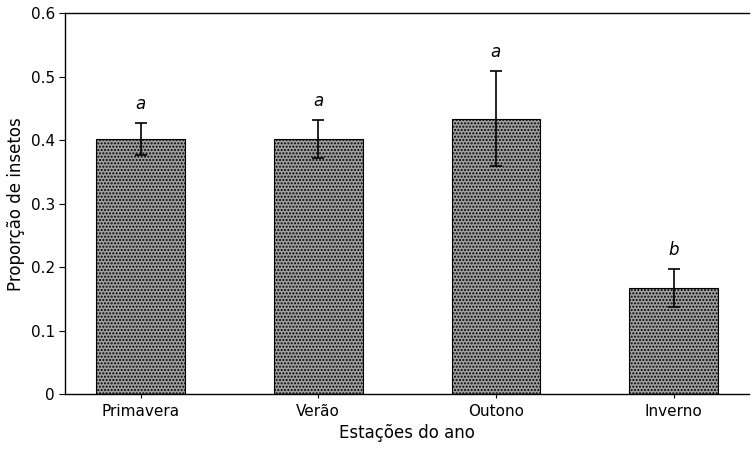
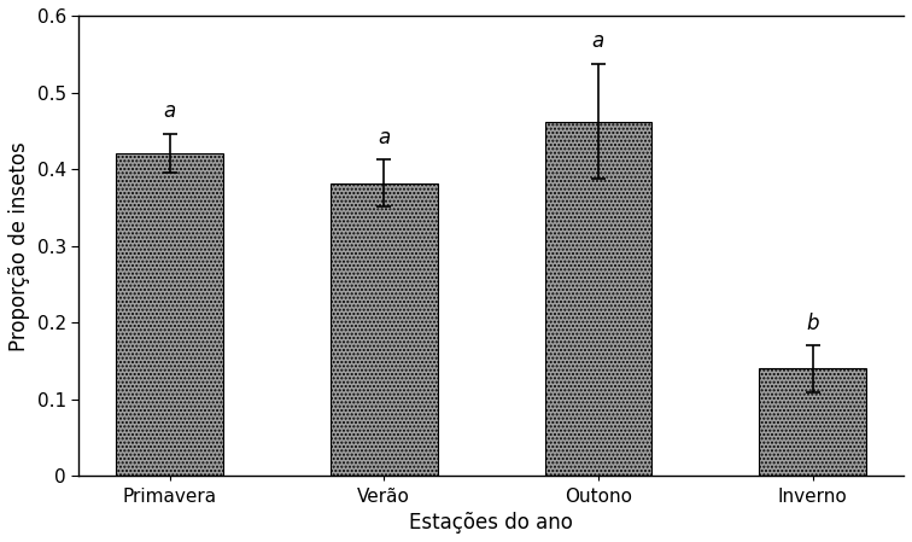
Primavera: 0.402 -> 0.421
Verão: 0.402 -> 0.382
Outono: 0.434 -> 0.462
Inverno: 0.168 -> 0.140
